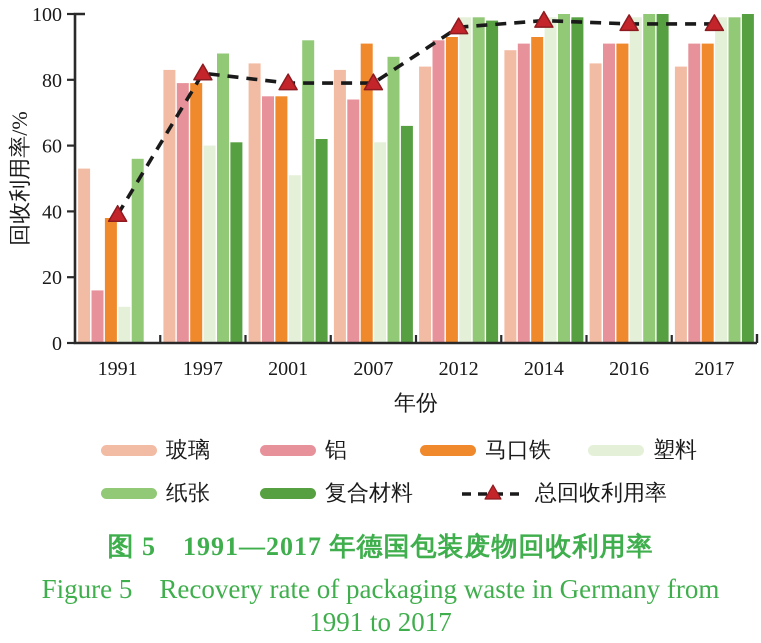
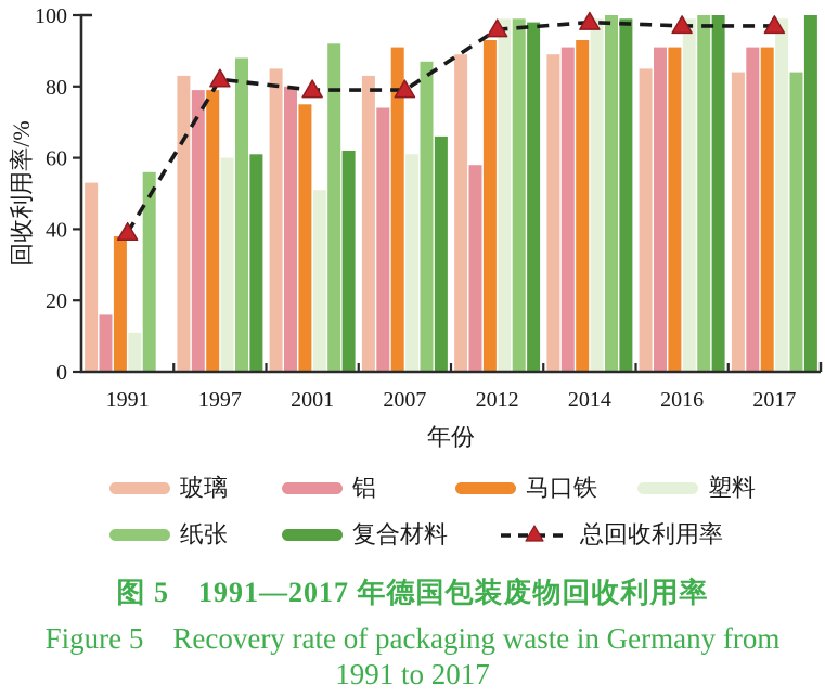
铝/2001: 75 -> 80
玻璃/2012: 84 -> 89
铝/2012: 92 -> 58
纸张/2017: 99 -> 84
